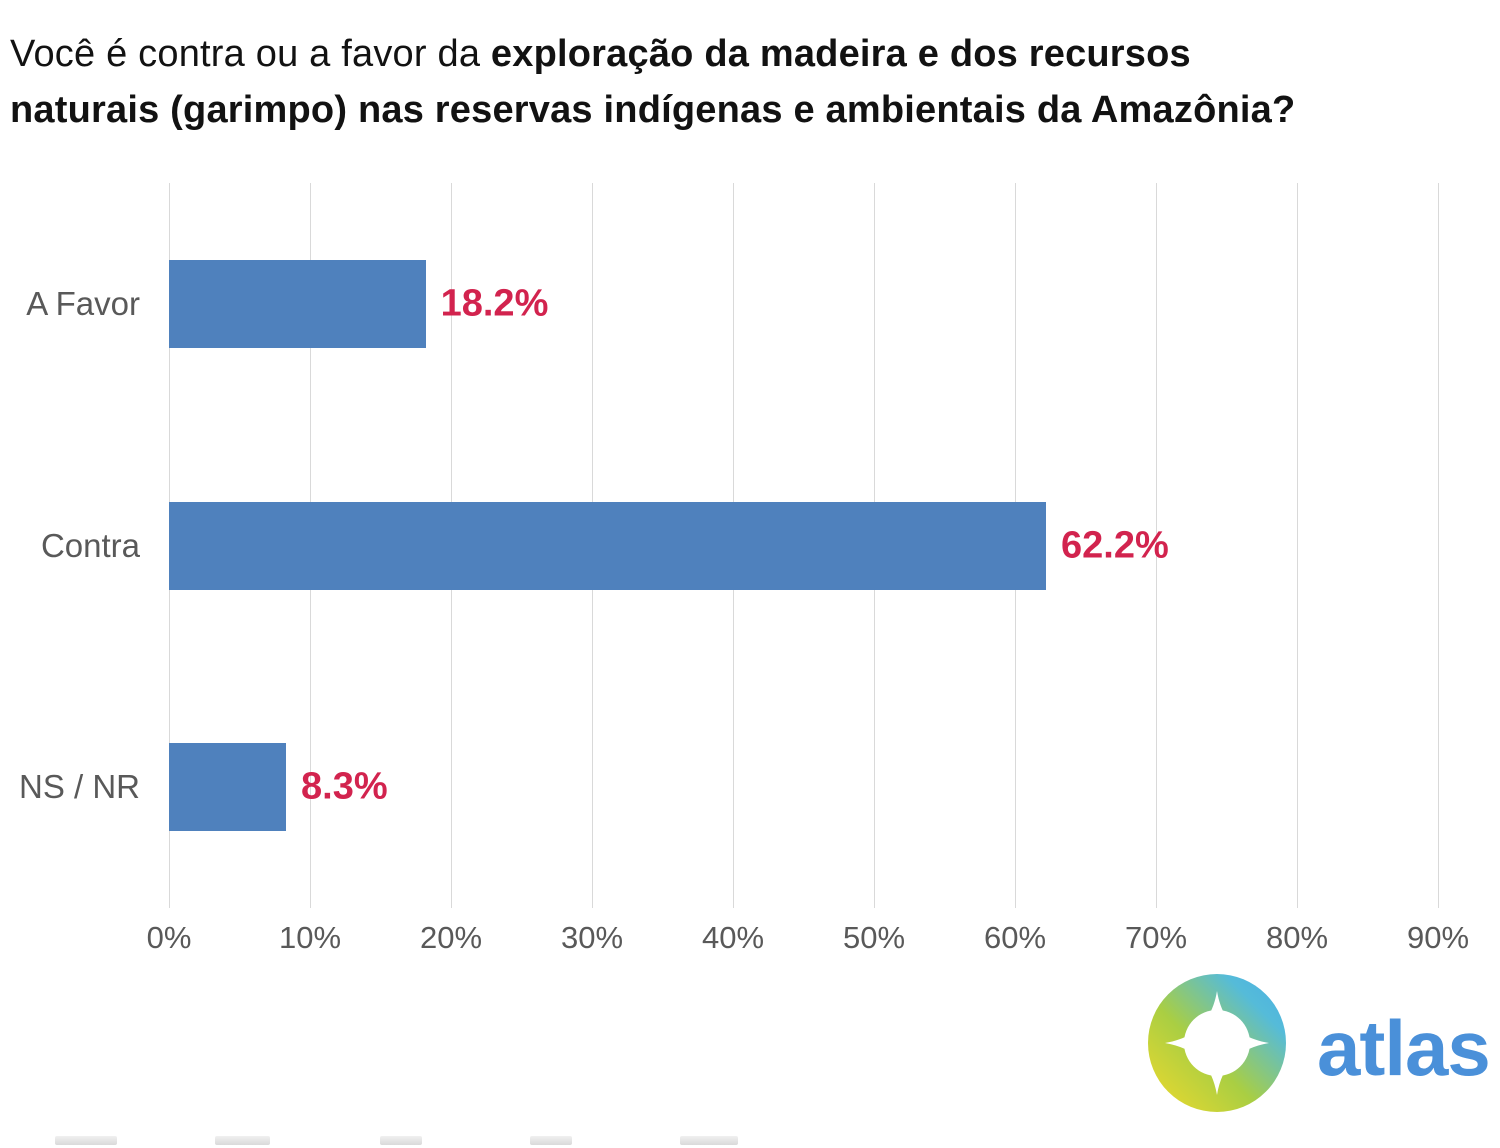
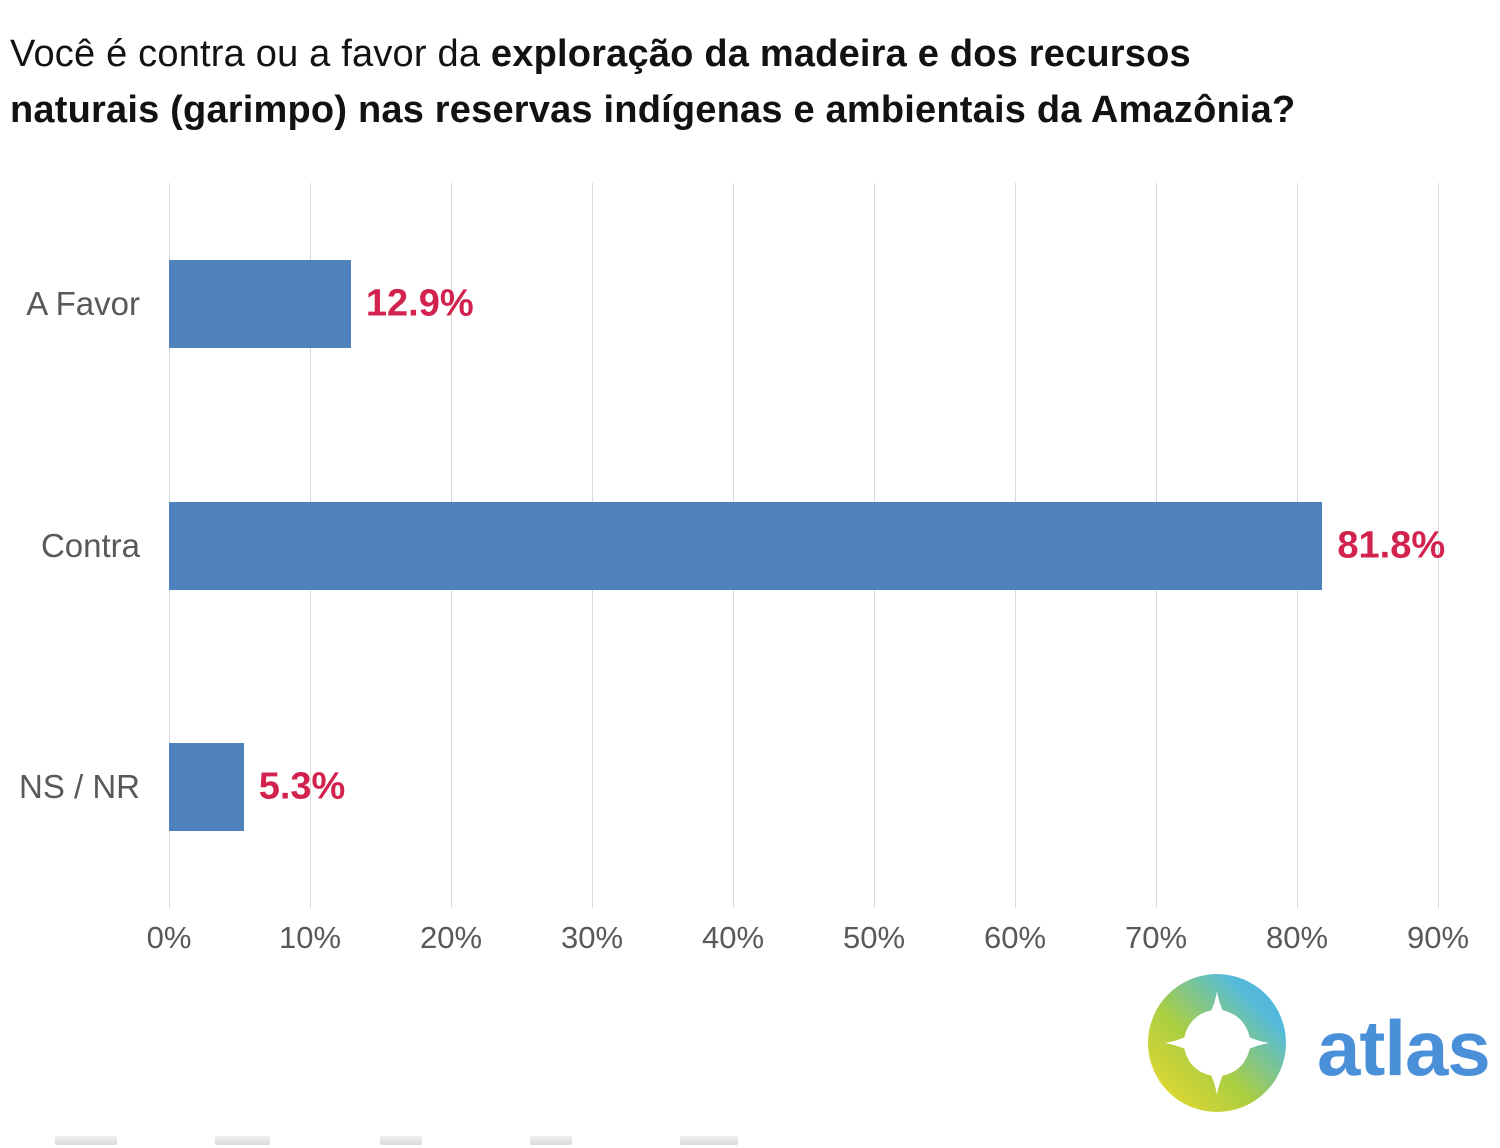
A Favor: 18.2% -> 12.9%
Contra: 62.2% -> 81.8%
NS / NR: 8.3% -> 5.3%
